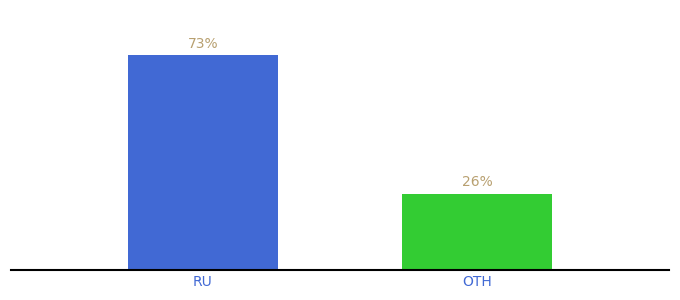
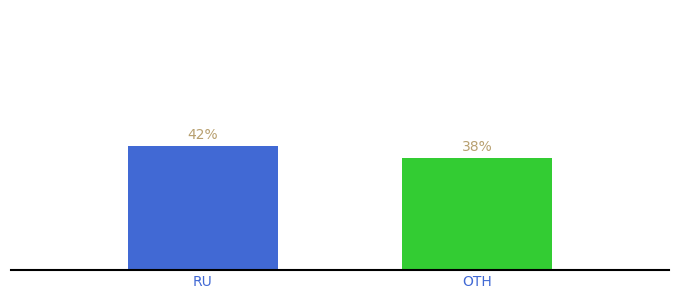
RU: 73% -> 42%
OTH: 26% -> 38%
